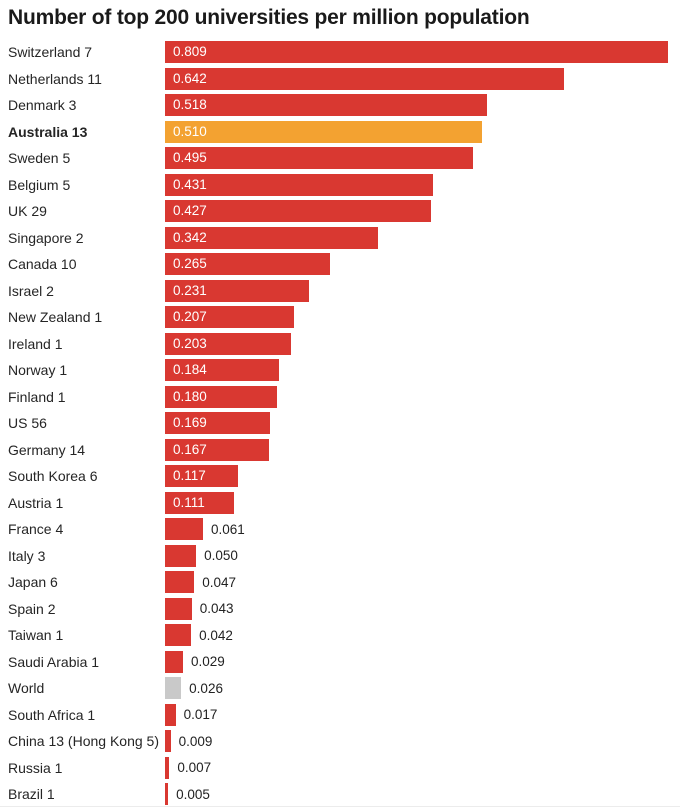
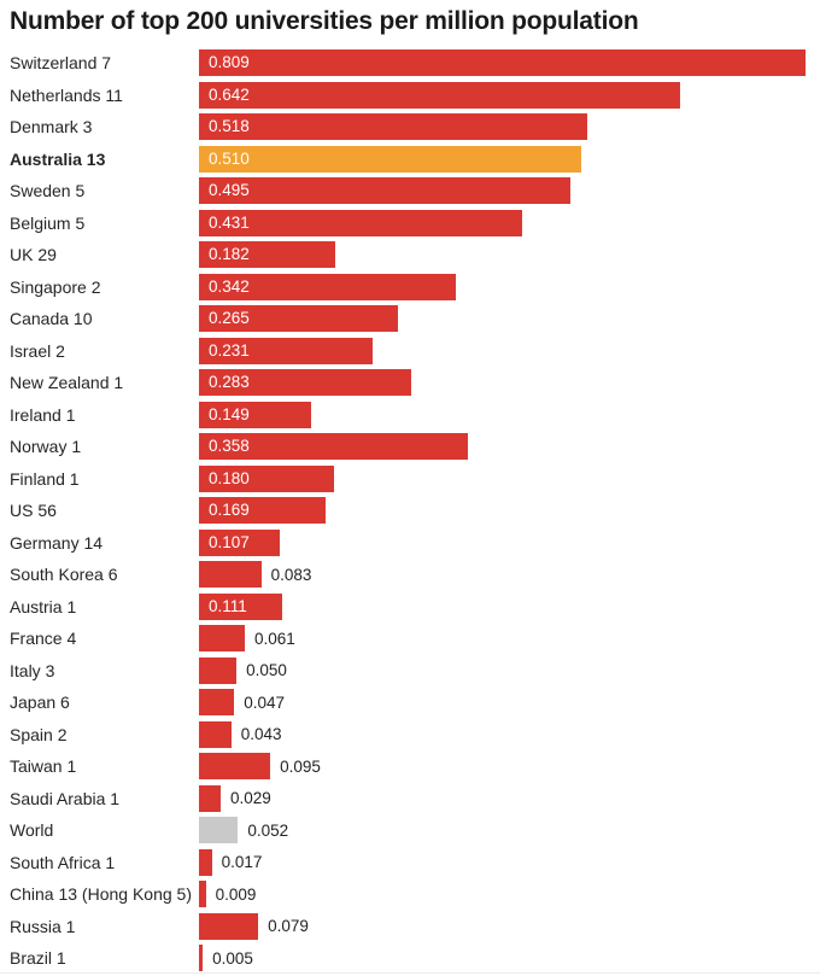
UK 29: 0.427 -> 0.182
New Zealand 1: 0.207 -> 0.283
Ireland 1: 0.203 -> 0.149
Norway 1: 0.184 -> 0.358
Germany 14: 0.167 -> 0.107
South Korea 6: 0.117 -> 0.083
Taiwan 1: 0.042 -> 0.095
World: 0.026 -> 0.052
Russia 1: 0.007 -> 0.079
